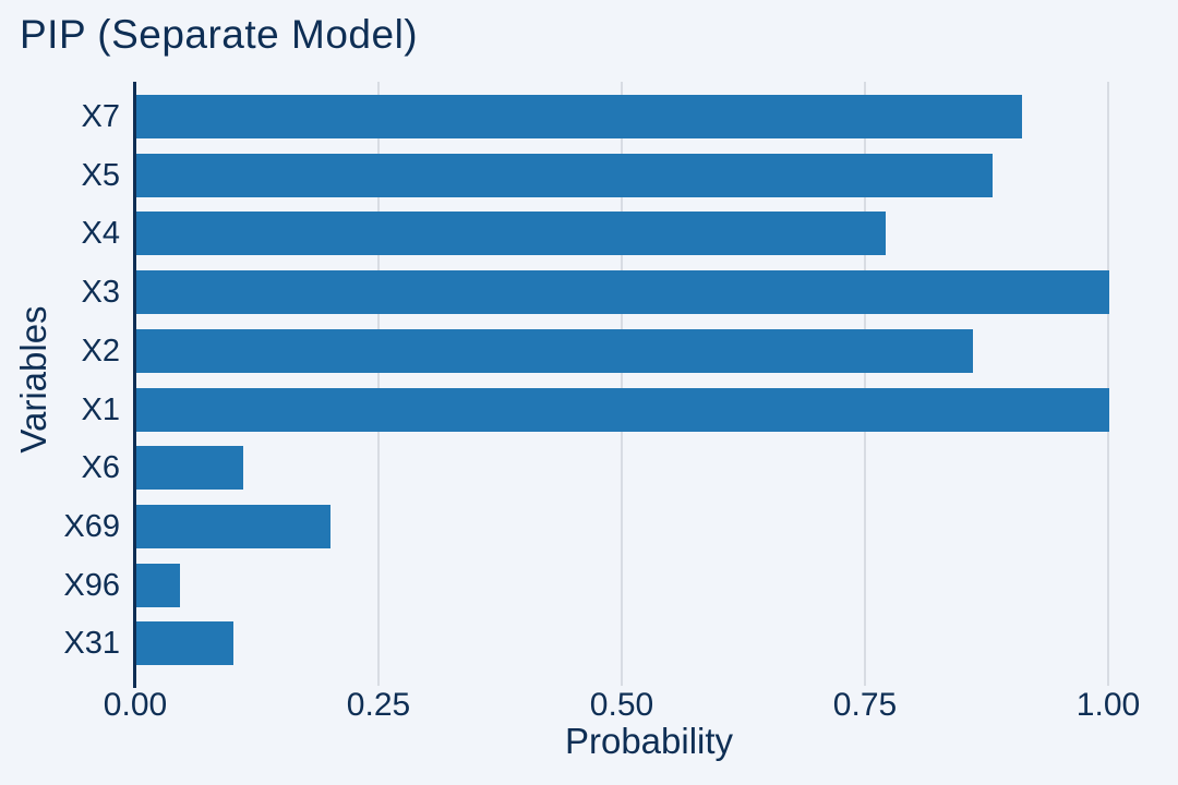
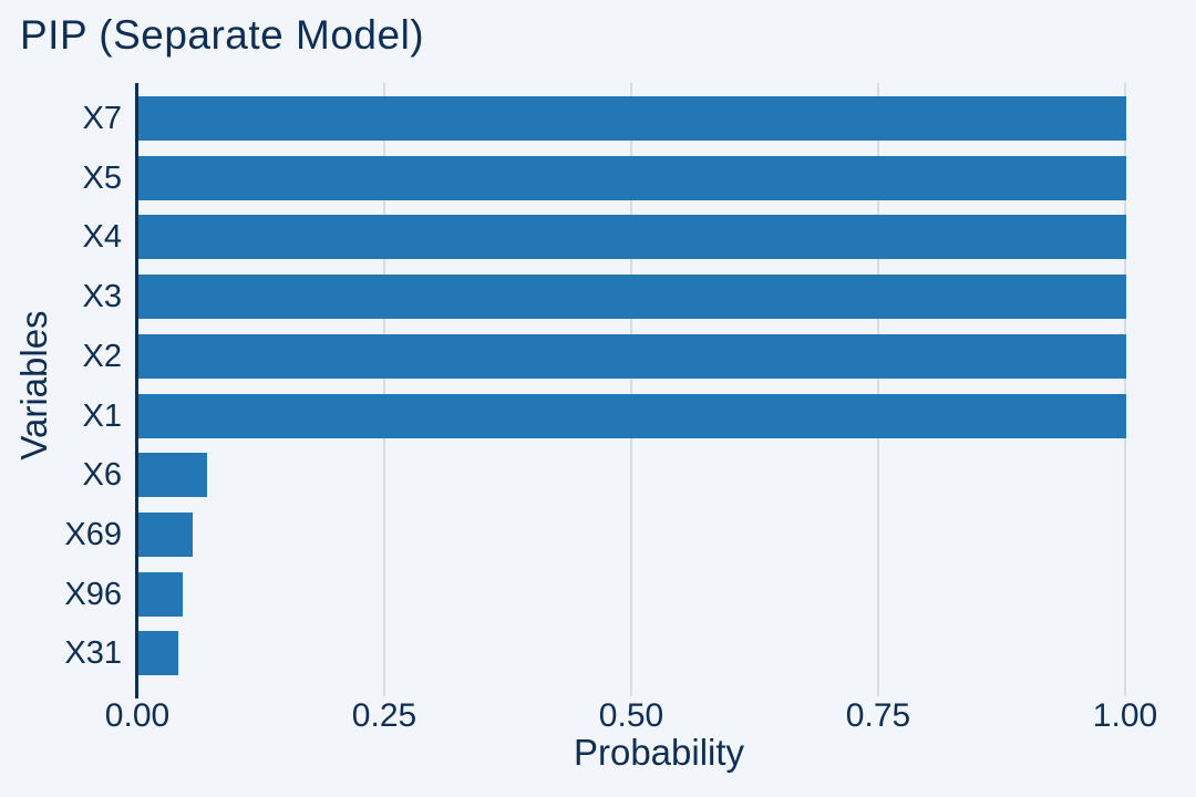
X7: 0.91 -> 1.00
X5: 0.88 -> 1.00
X4: 0.77 -> 1.00
X2: 0.86 -> 1.00
X6: 0.11 -> 0.07
X69: 0.20 -> 0.06
X31: 0.10 -> 0.04
